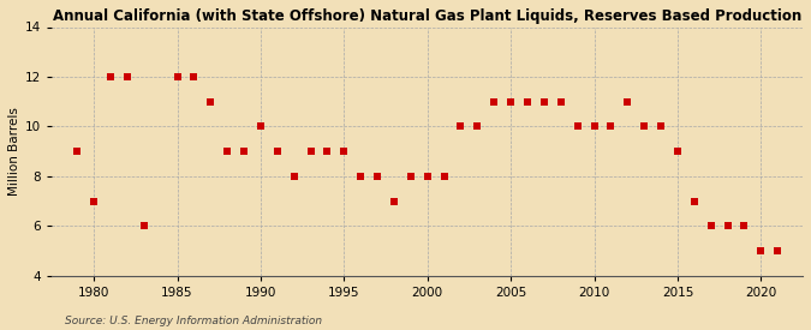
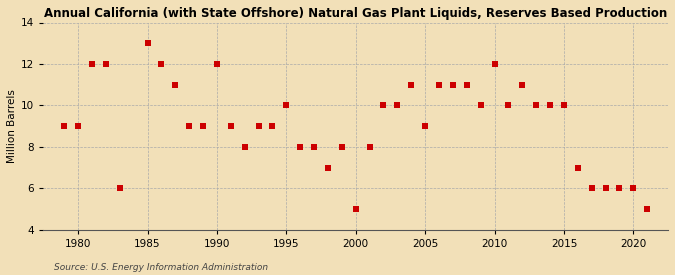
1980: 7 -> 9
1985: 12 -> 13
1990: 10 -> 12
1995: 9 -> 10
2000: 8 -> 5
2005: 11 -> 9
2010: 10 -> 12
2015: 9 -> 10
2020: 5 -> 6
